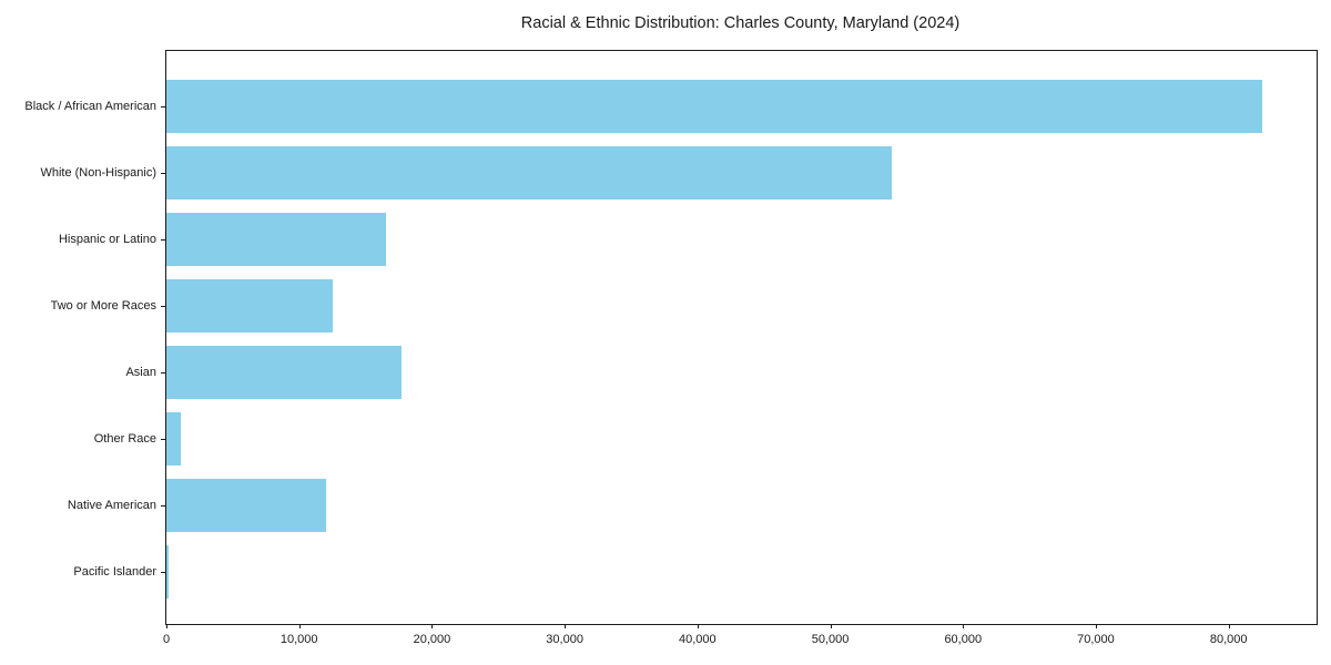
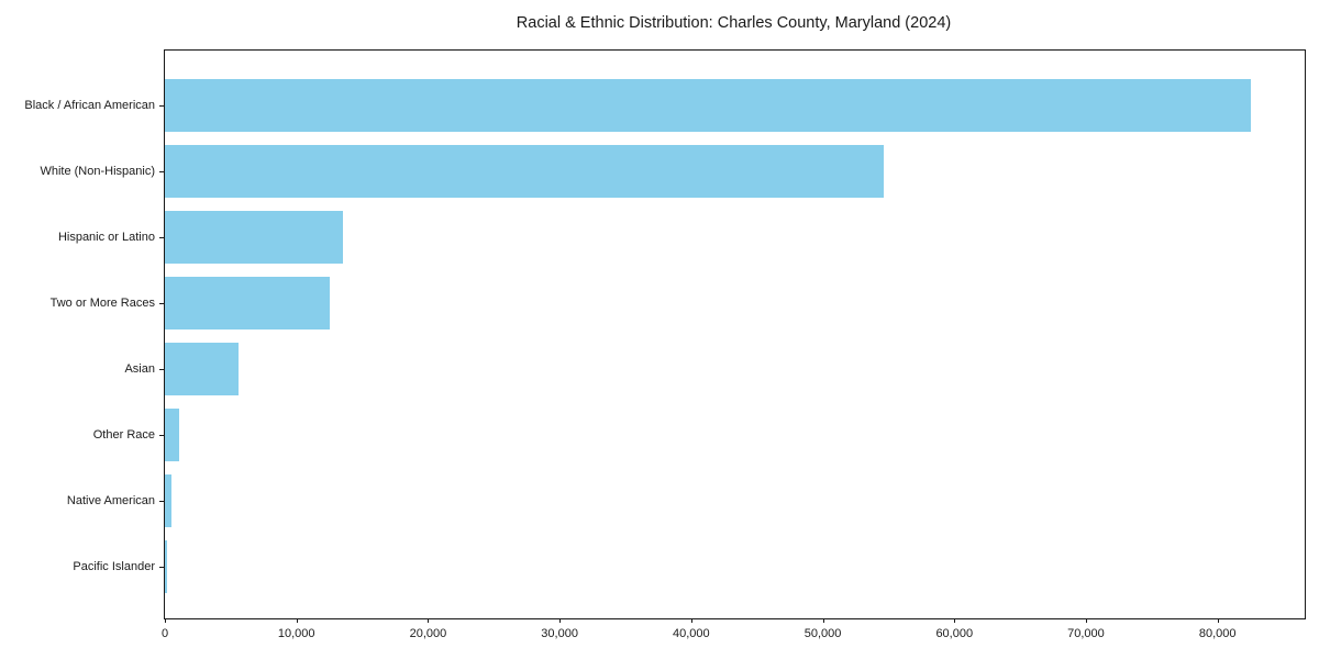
Hispanic or Latino: 16500 -> 13500
Asian: 17700 -> 5600
Native American: 12000 -> 500
